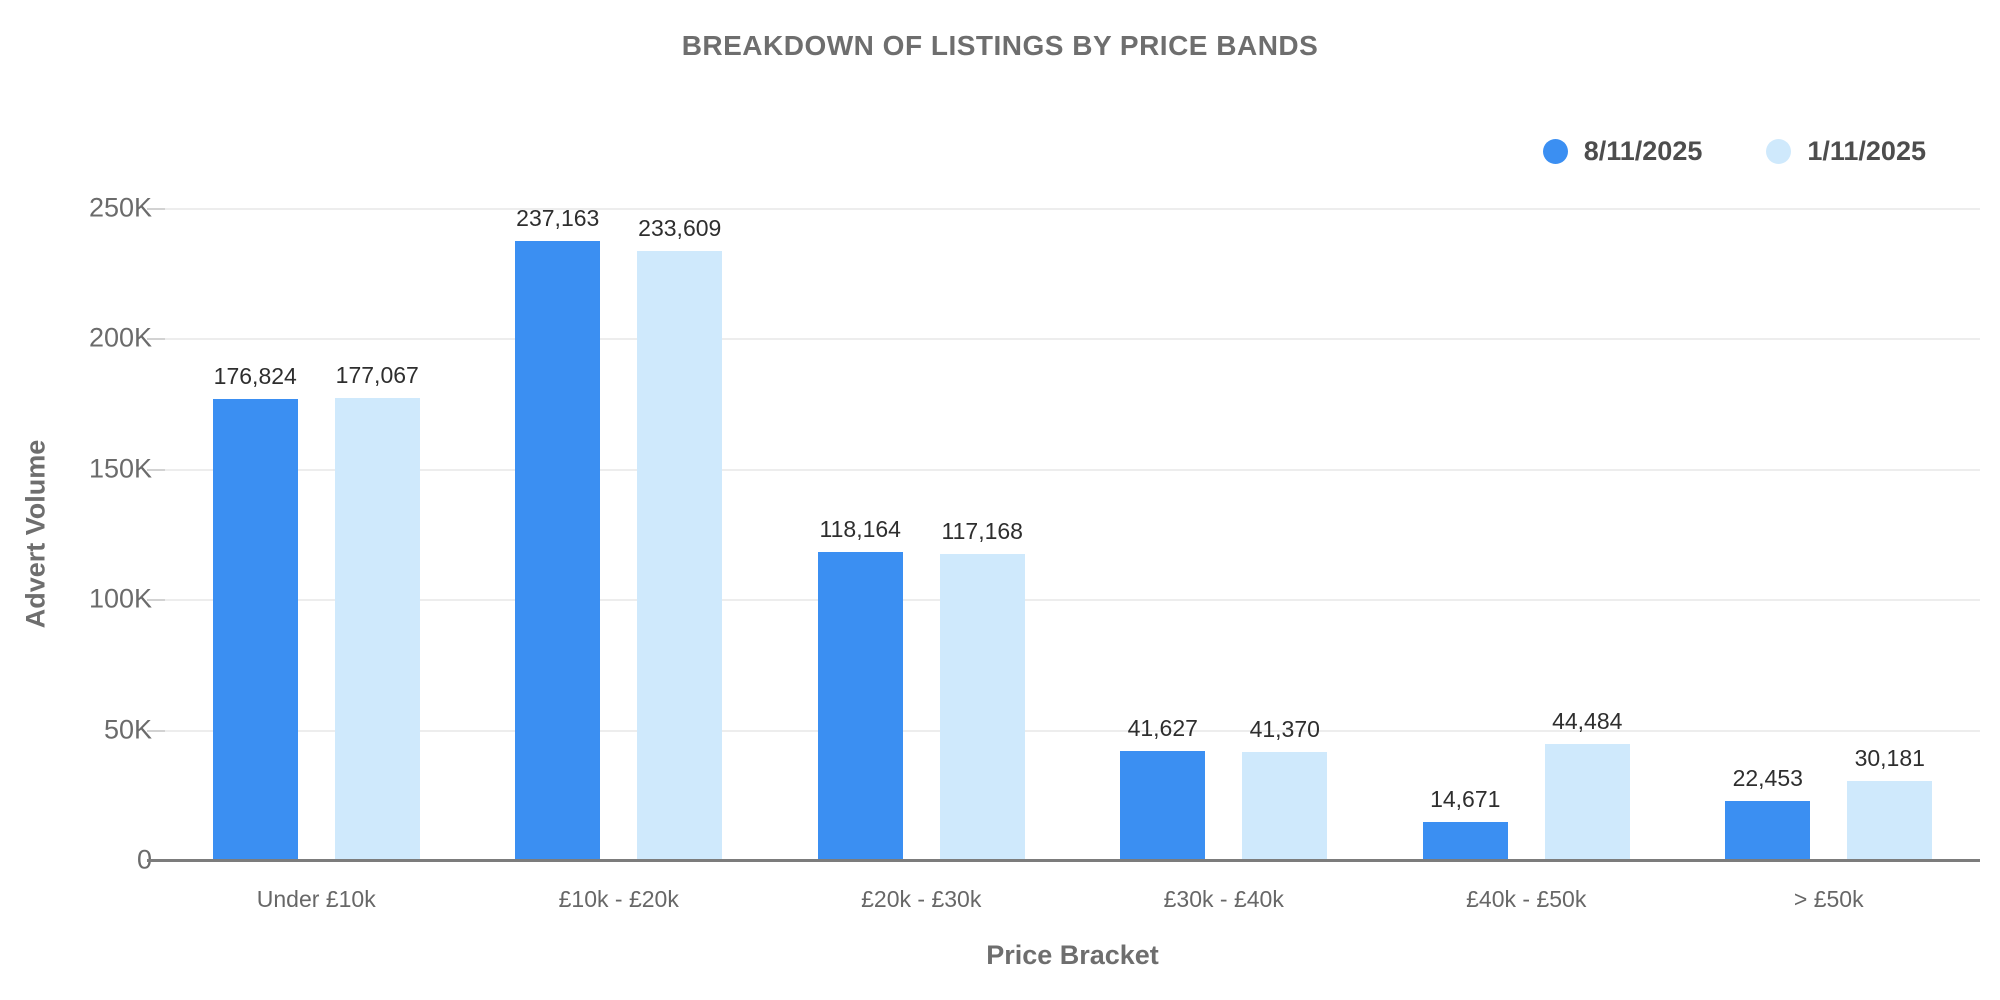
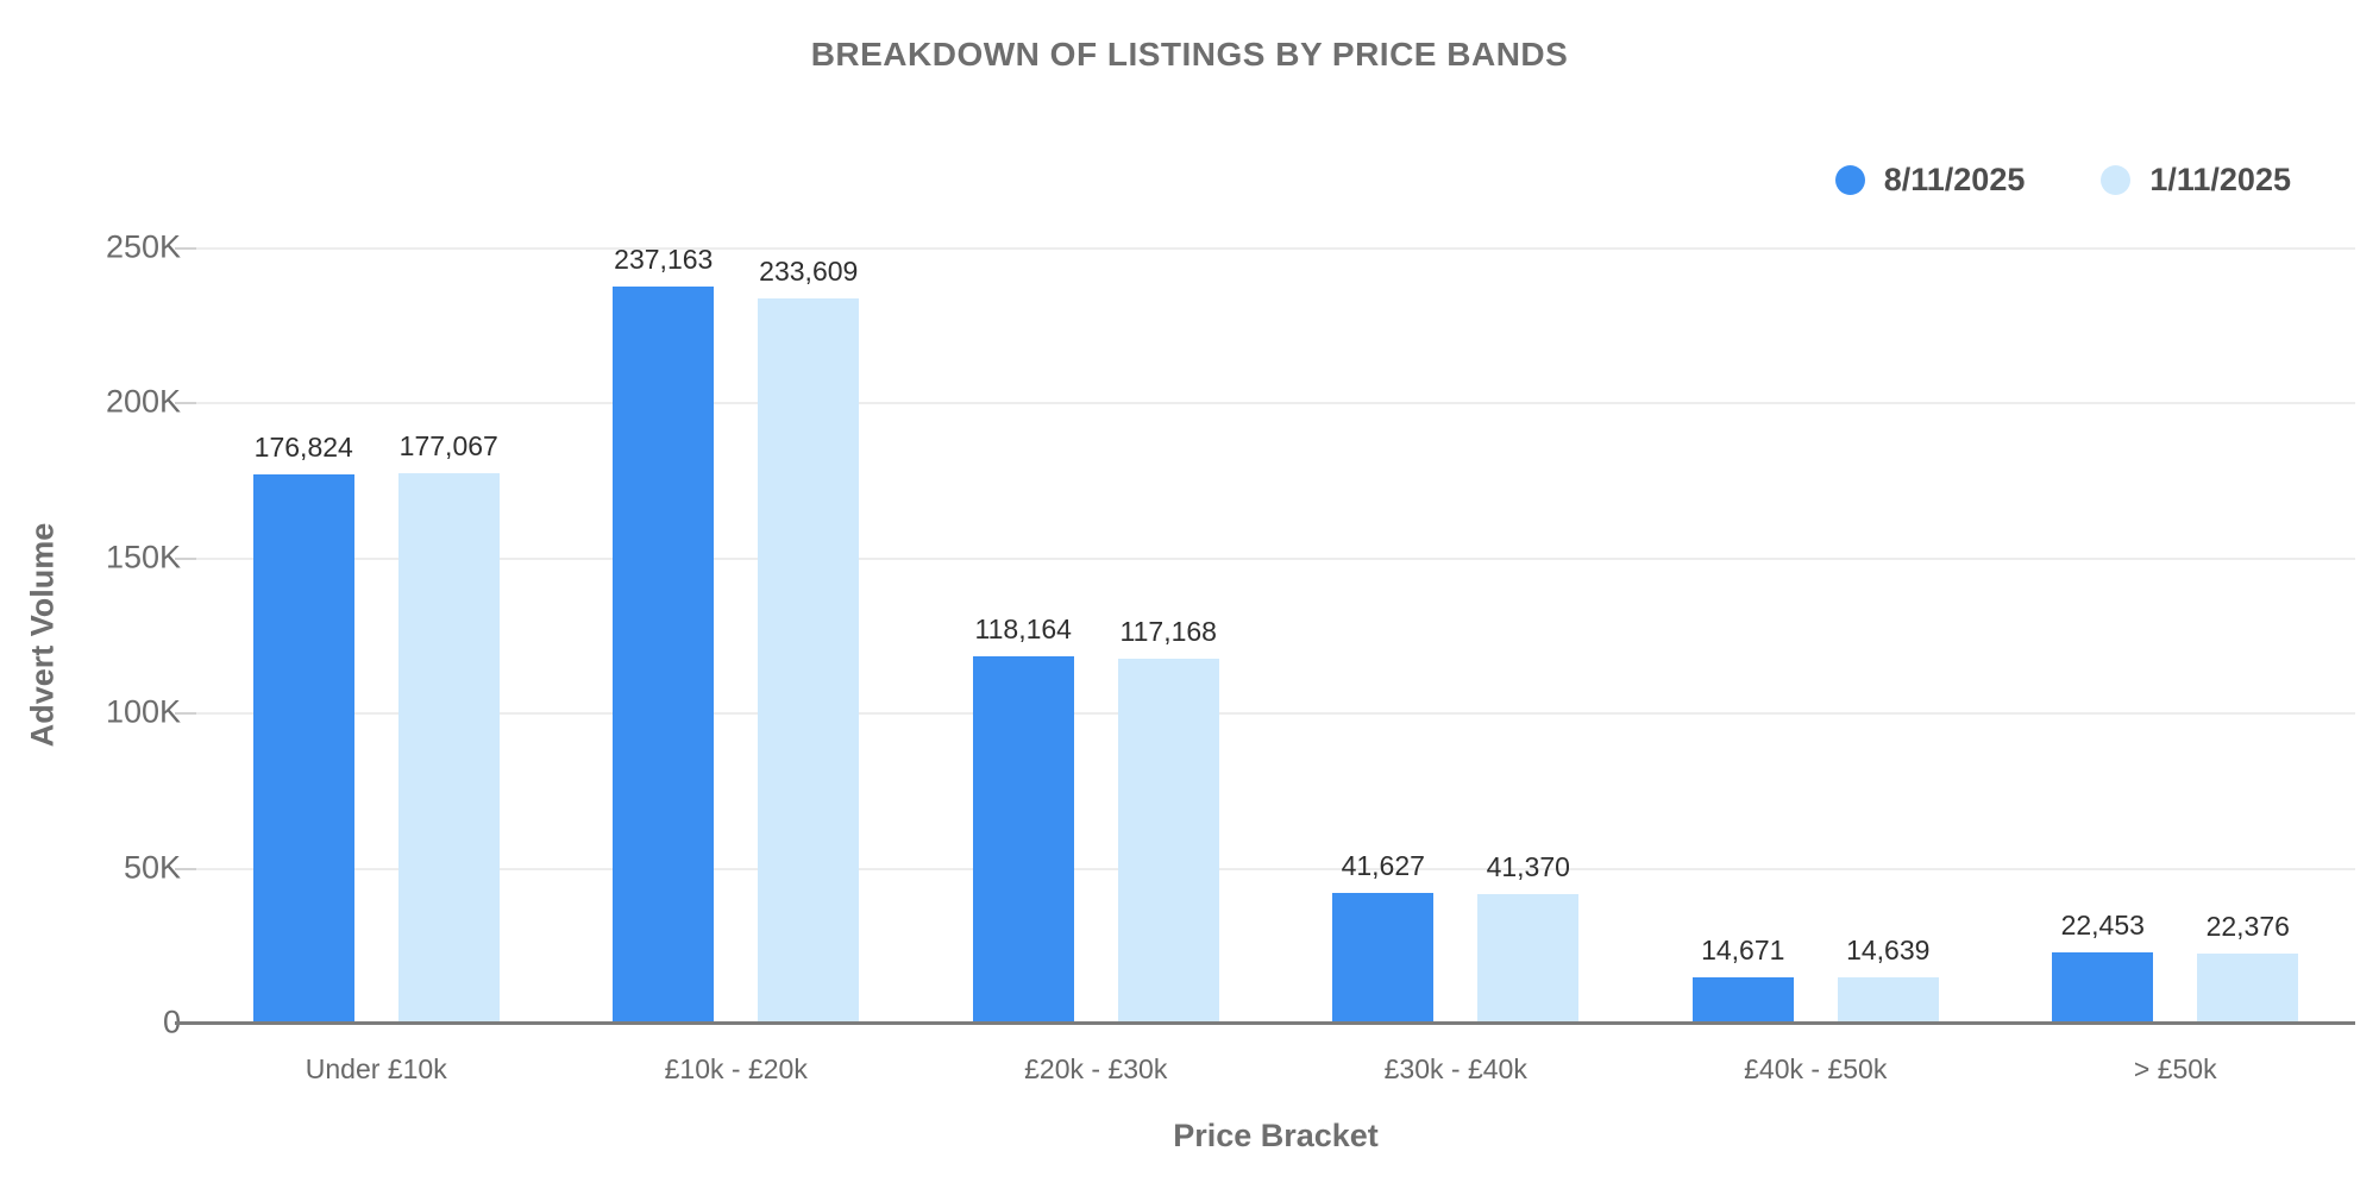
1/11/2025/£40k - £50k: 44,484 -> 14,639
1/11/2025/> £50k: 30,181 -> 22,376
